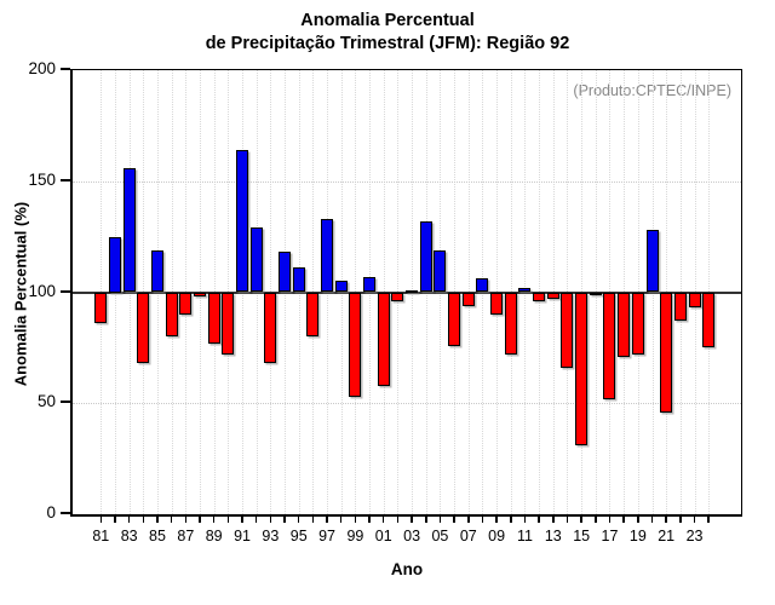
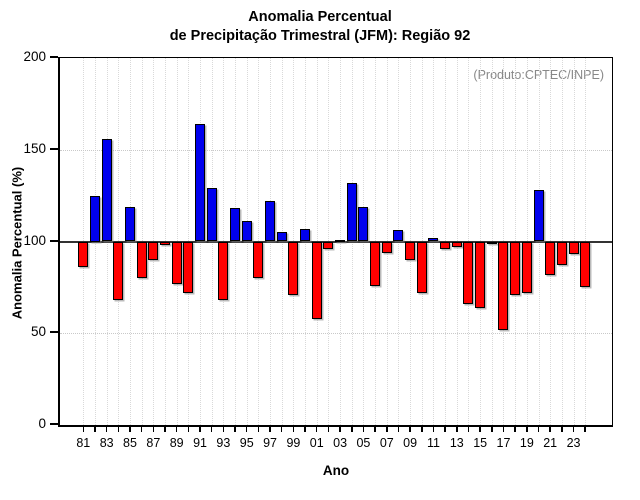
97: 133 -> 122
99: 53 -> 71
15: 31 -> 64
21: 46 -> 82
